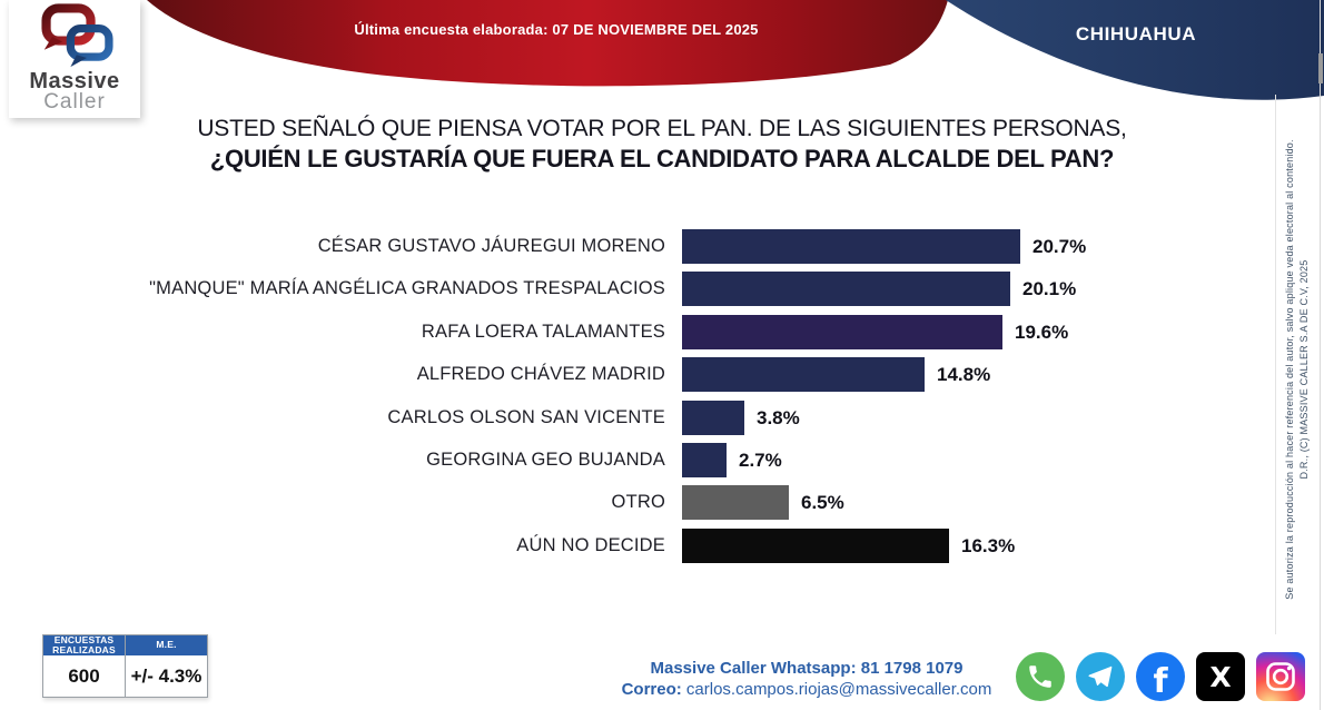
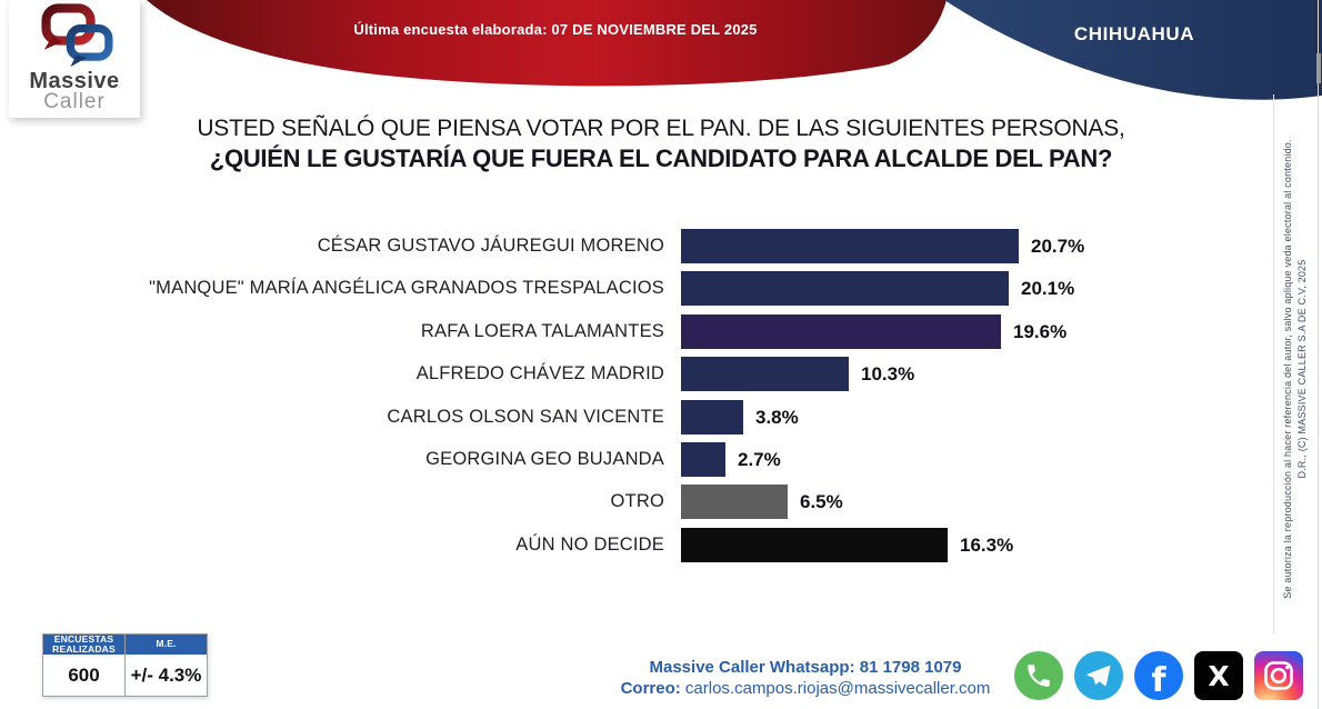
ALFREDO CHÁVEZ MADRID: 14.8% -> 10.3%
